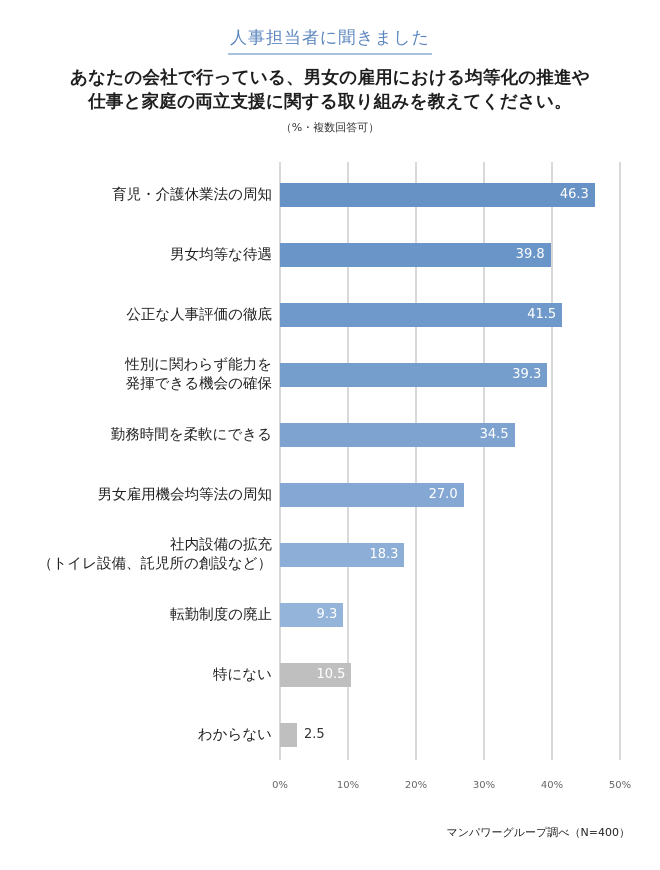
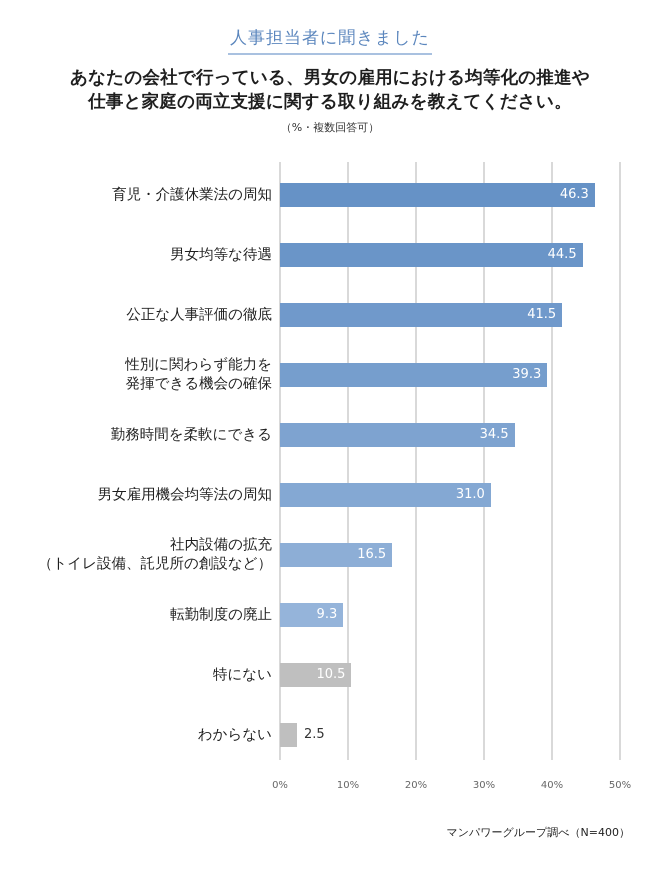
男女均等な待遇: 39.8 -> 44.5
男女雇用機会均等法の周知: 27.0 -> 31.0
社内設備の拡充（トイレ設備、託児所の創設など）: 18.3 -> 16.5
